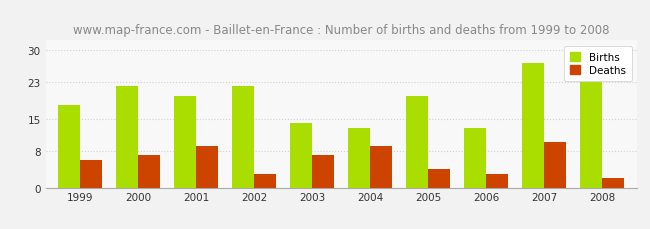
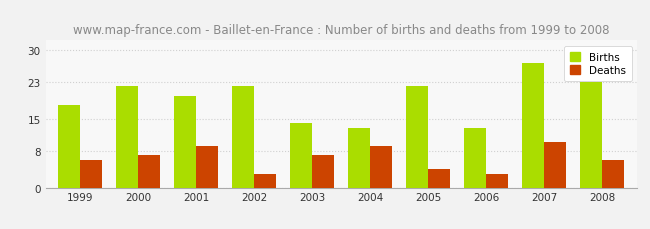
Births/2005: 20 -> 22
Deaths/2008: 2 -> 6
